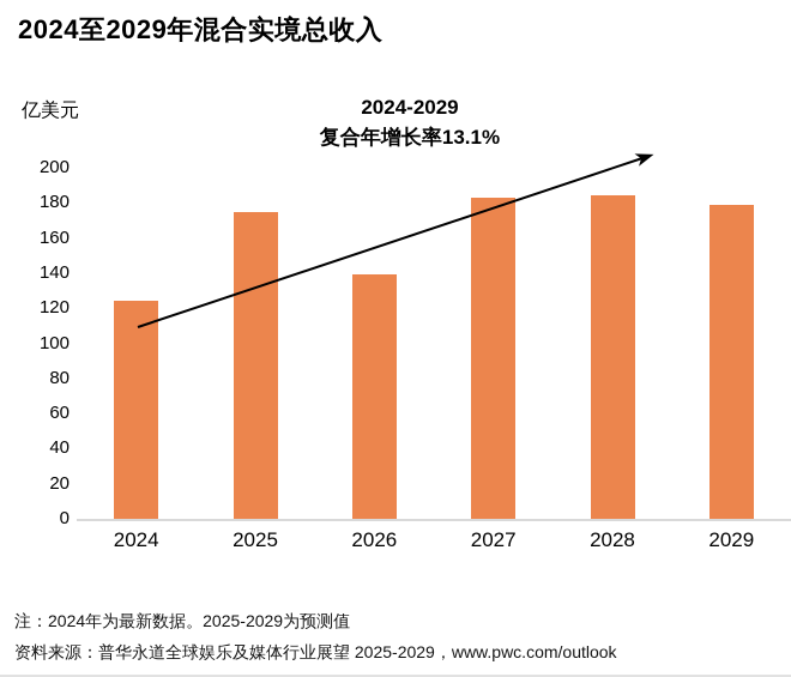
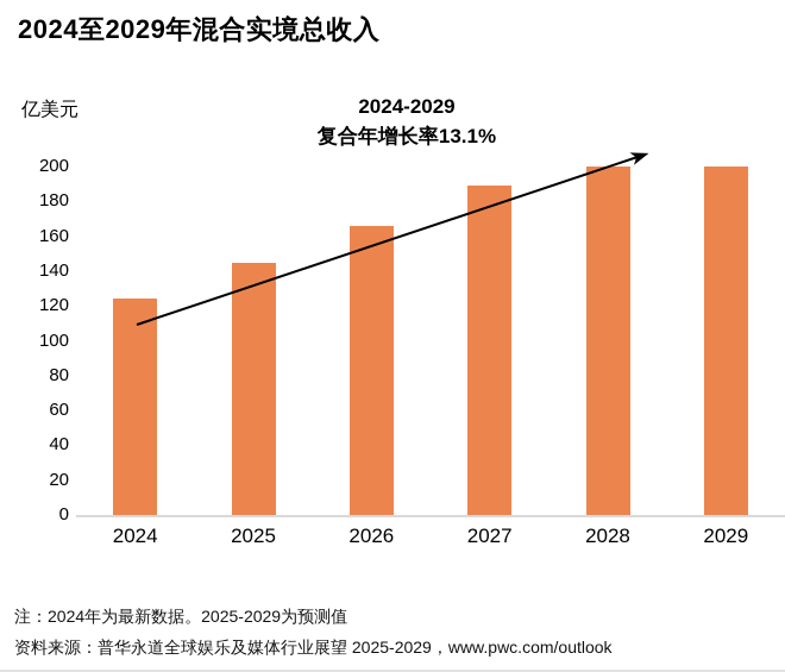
2025: 175 -> 145
2026: 139 -> 166
2027: 183 -> 189
2028: 184 -> 200
2029: 179 -> 200
